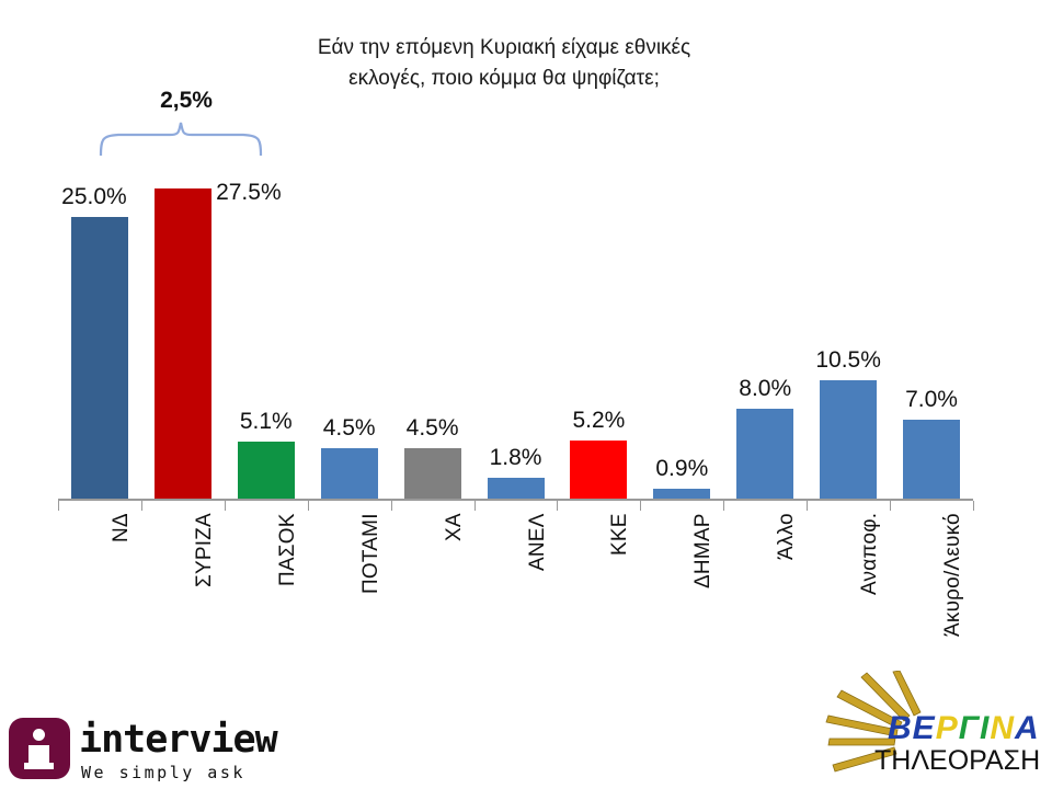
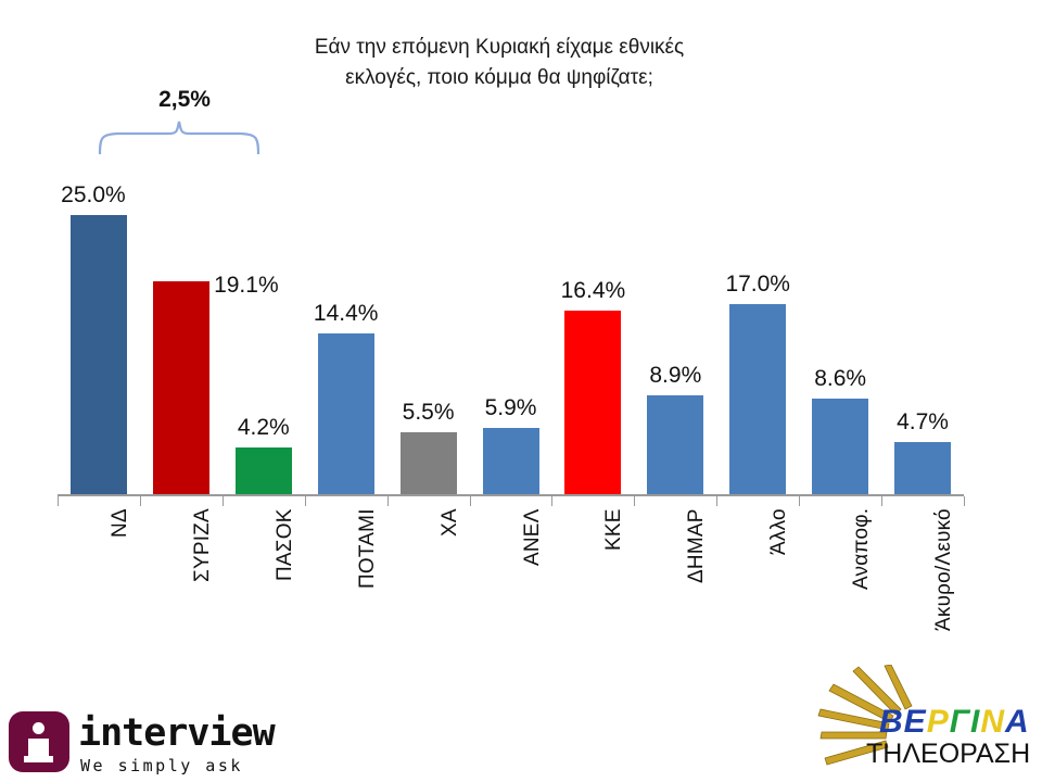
ΣΥΡΙΖΑ: 27.5% -> 19.1%
ΠΑΣΟΚ: 5.1% -> 4.2%
ΠΟΤΑΜΙ: 4.5% -> 14.4%
ΧΑ: 4.5% -> 5.5%
ΑΝΕΛ: 1.8% -> 5.9%
ΚΚΕ: 5.2% -> 16.4%
ΔΗΜΑΡ: 0.9% -> 8.9%
Άλλο: 8.0% -> 17.0%
Αναποφ.: 10.5% -> 8.6%
Άκυρο/Λευκό: 7.0% -> 4.7%
